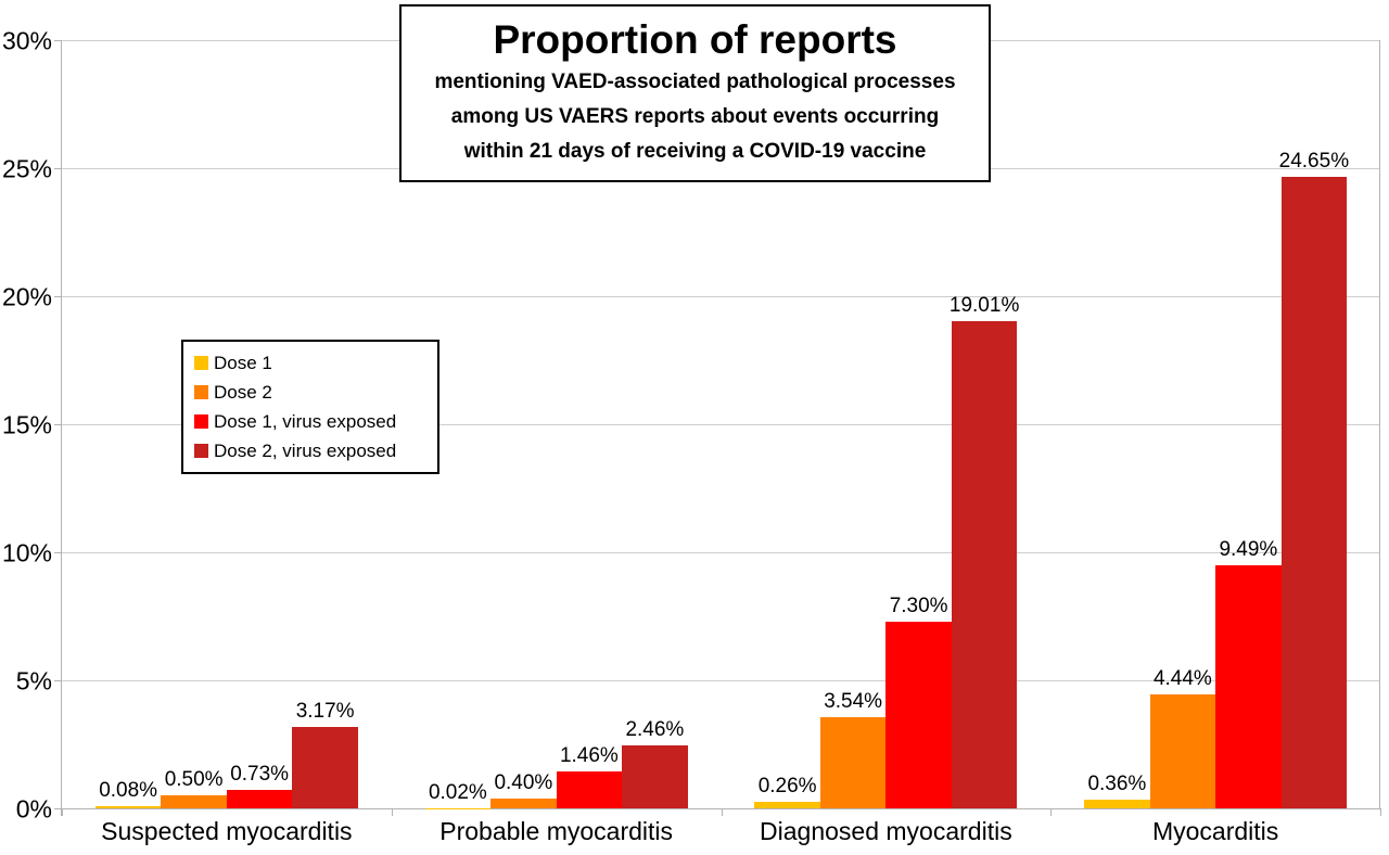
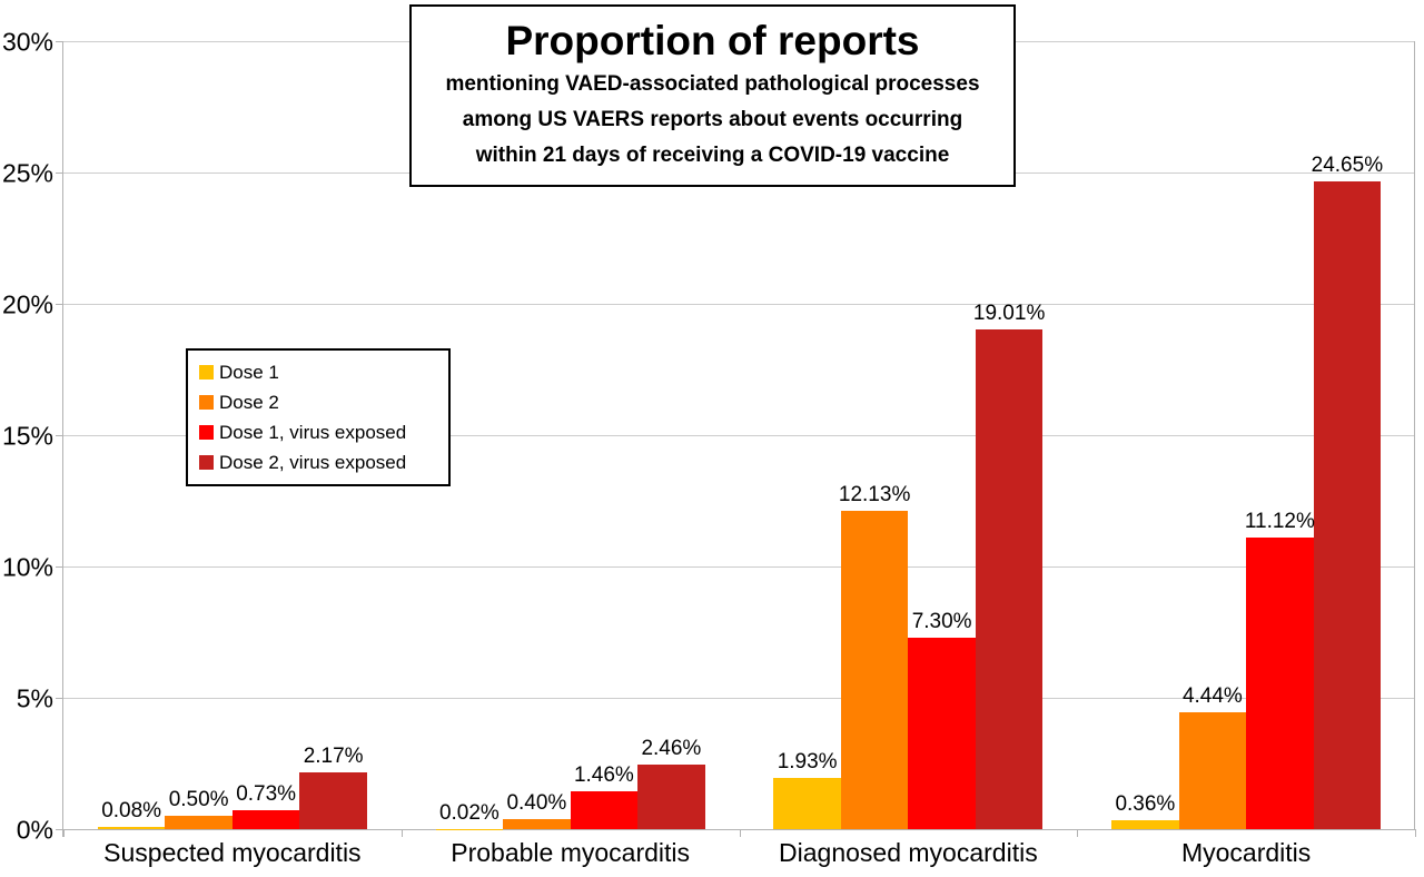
Dose 2, virus exposed/Suspected myocarditis: 3.17% -> 2.17%
Dose 1/Diagnosed myocarditis: 0.26% -> 1.93%
Dose 2/Diagnosed myocarditis: 3.54% -> 12.13%
Dose 1, virus exposed/Myocarditis: 9.49% -> 11.12%
